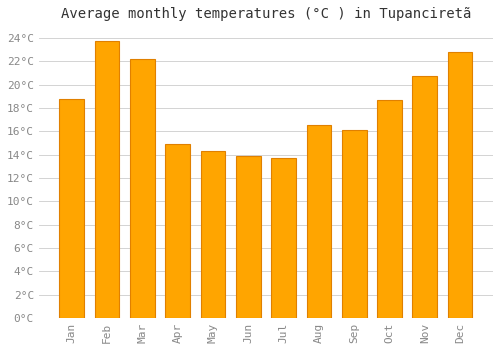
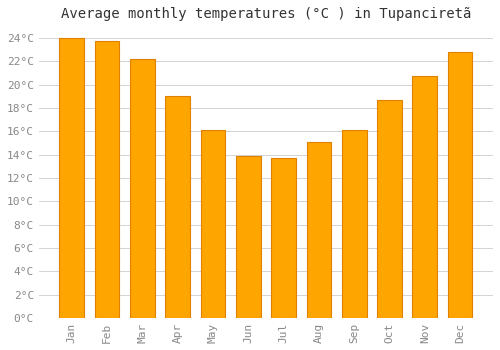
Jan: 18.8°C -> 24.0°C
Apr: 14.9°C -> 19.0°C
May: 14.3°C -> 16.1°C
Aug: 16.5°C -> 15.1°C
